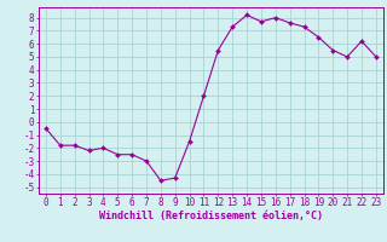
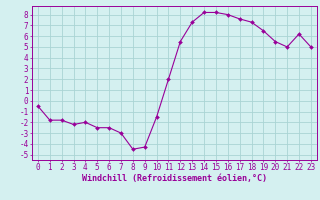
15: 7.7 -> 8.2
